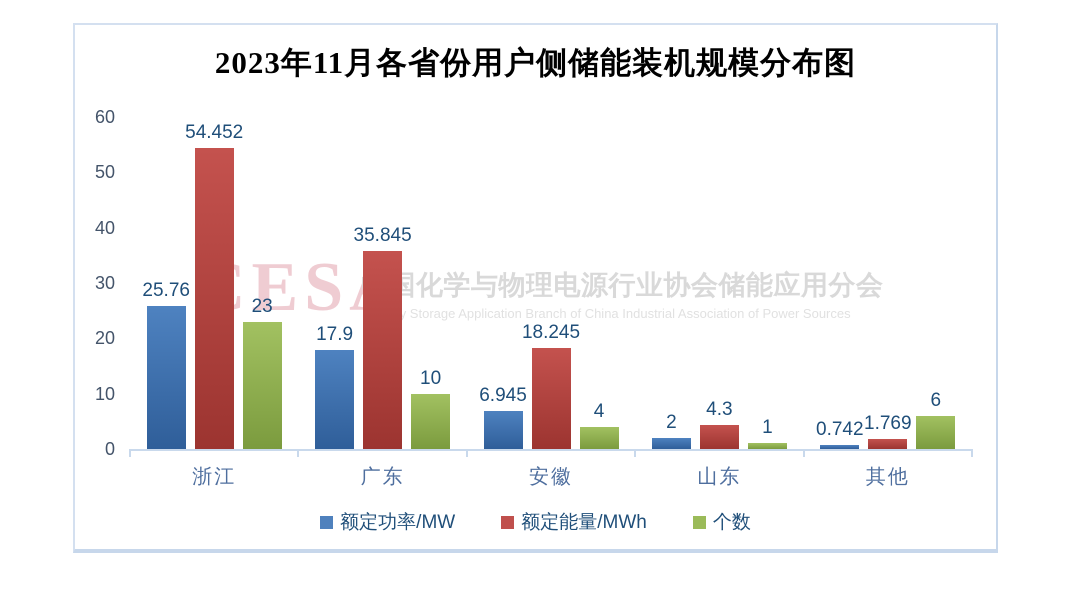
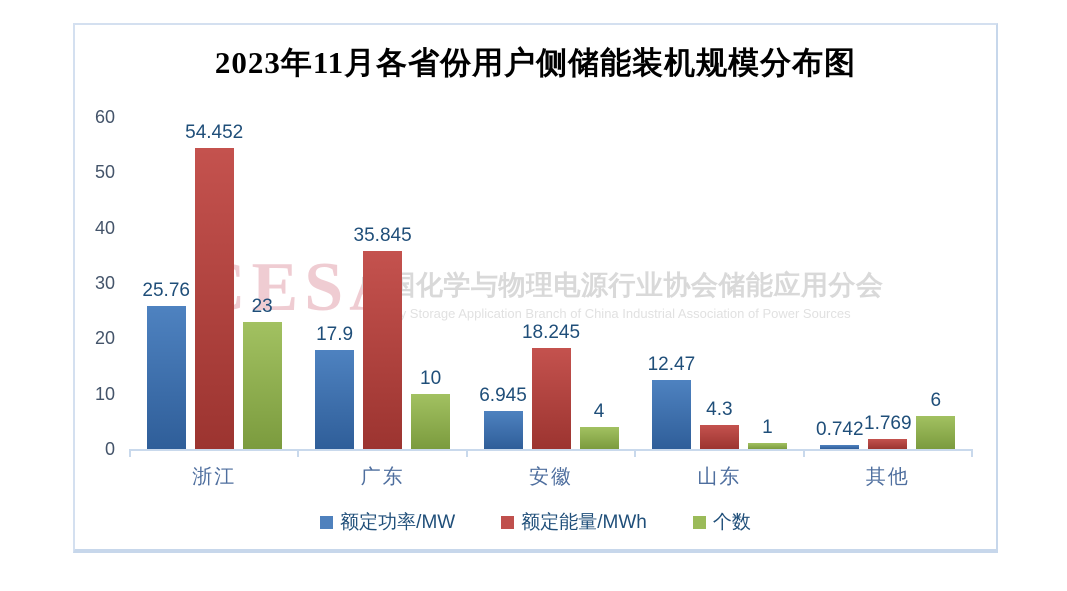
额定功率/MW/山东: 2 -> 12.47
